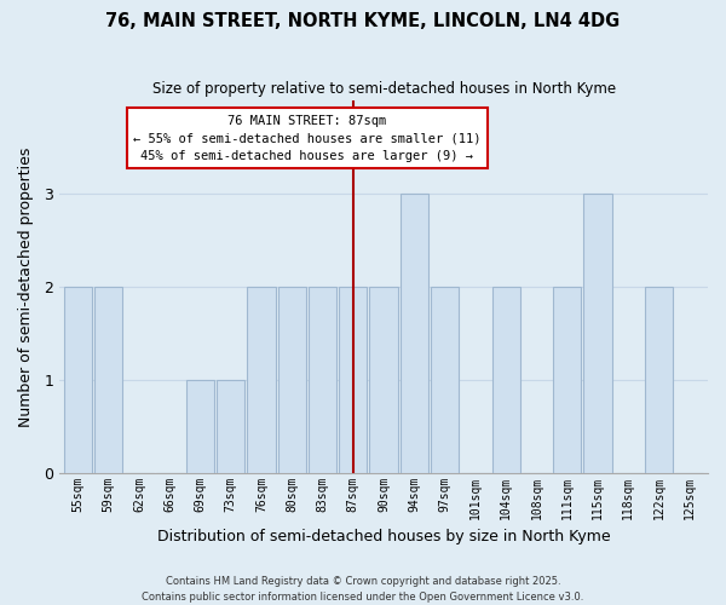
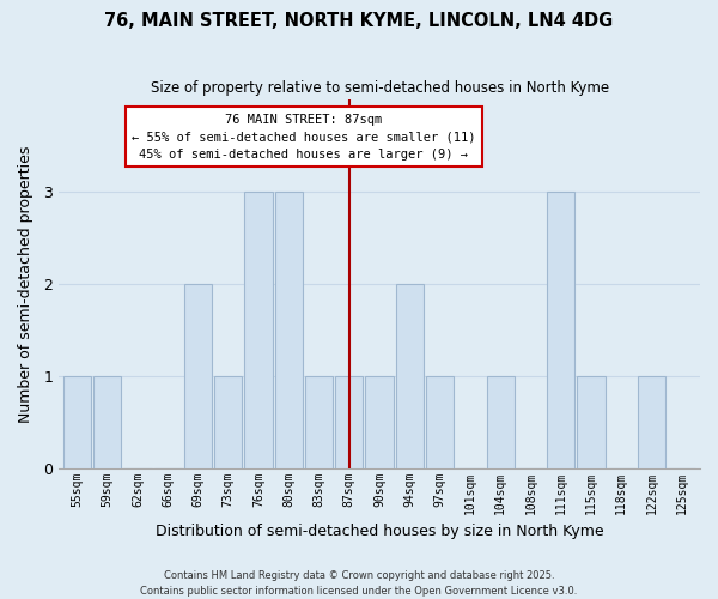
55sqm: 2 -> 1
59sqm: 2 -> 1
69sqm: 1 -> 2
76sqm: 2 -> 3
80sqm: 2 -> 3
83sqm: 2 -> 1
87sqm: 2 -> 1
90sqm: 2 -> 1
94sqm: 3 -> 2
97sqm: 2 -> 1
104sqm: 2 -> 1
111sqm: 2 -> 3
115sqm: 3 -> 1
122sqm: 2 -> 1
